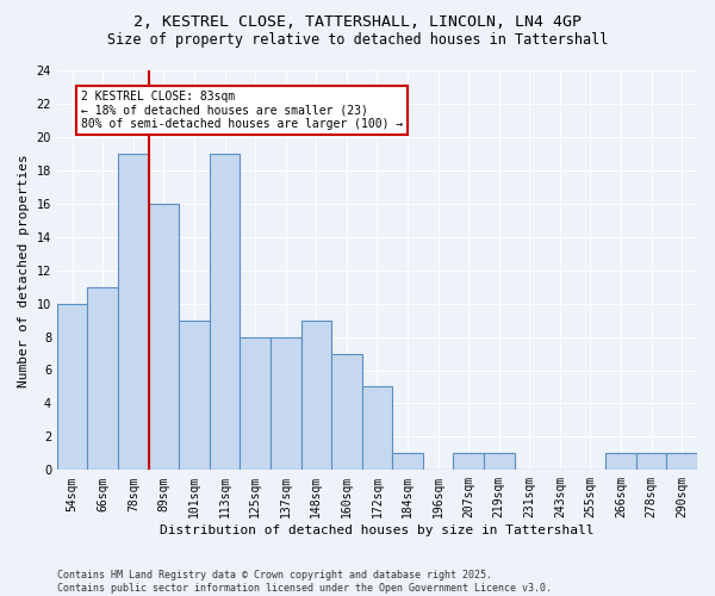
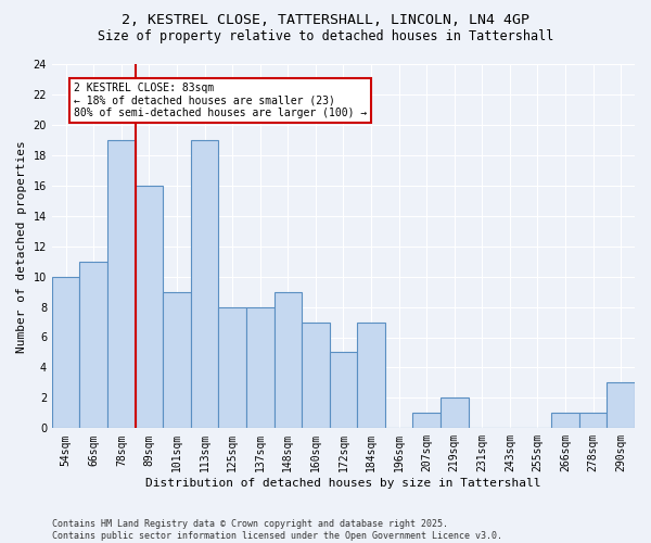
184sqm: 1 -> 7
219sqm: 1 -> 2
290sqm: 1 -> 3
